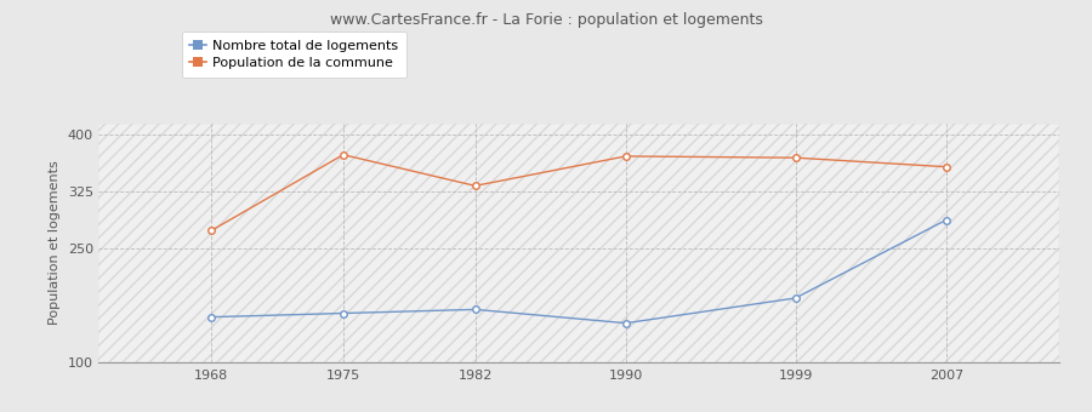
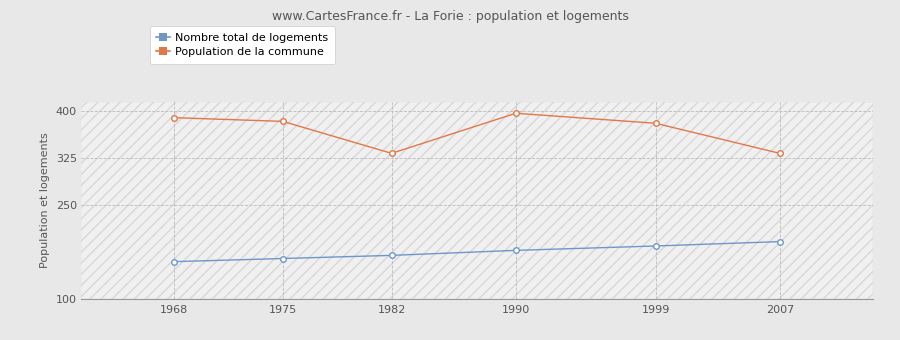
Population de la commune/1968: 274 -> 390
Population de la commune/1975: 374 -> 384
Nombre total de logements/1990: 152 -> 178
Population de la commune/1990: 372 -> 397
Population de la commune/1999: 370 -> 381
Nombre total de logements/2007: 288 -> 192
Population de la commune/2007: 358 -> 333
